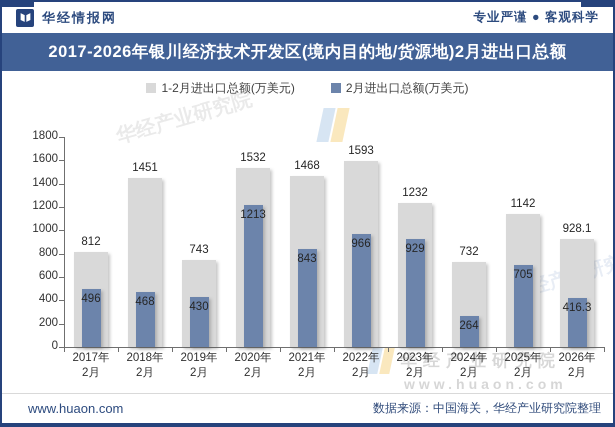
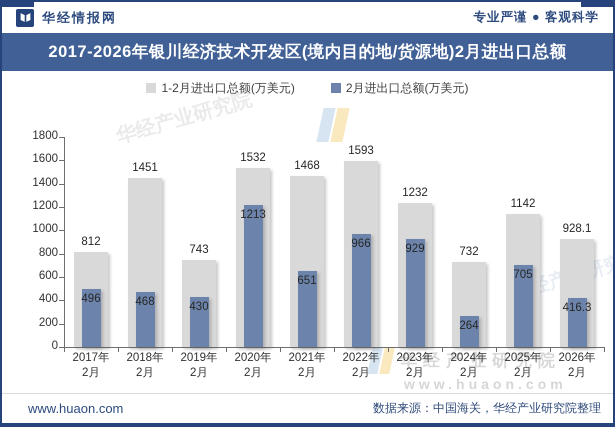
2月进出口总额(万美元)/2021年: 843 -> 651
